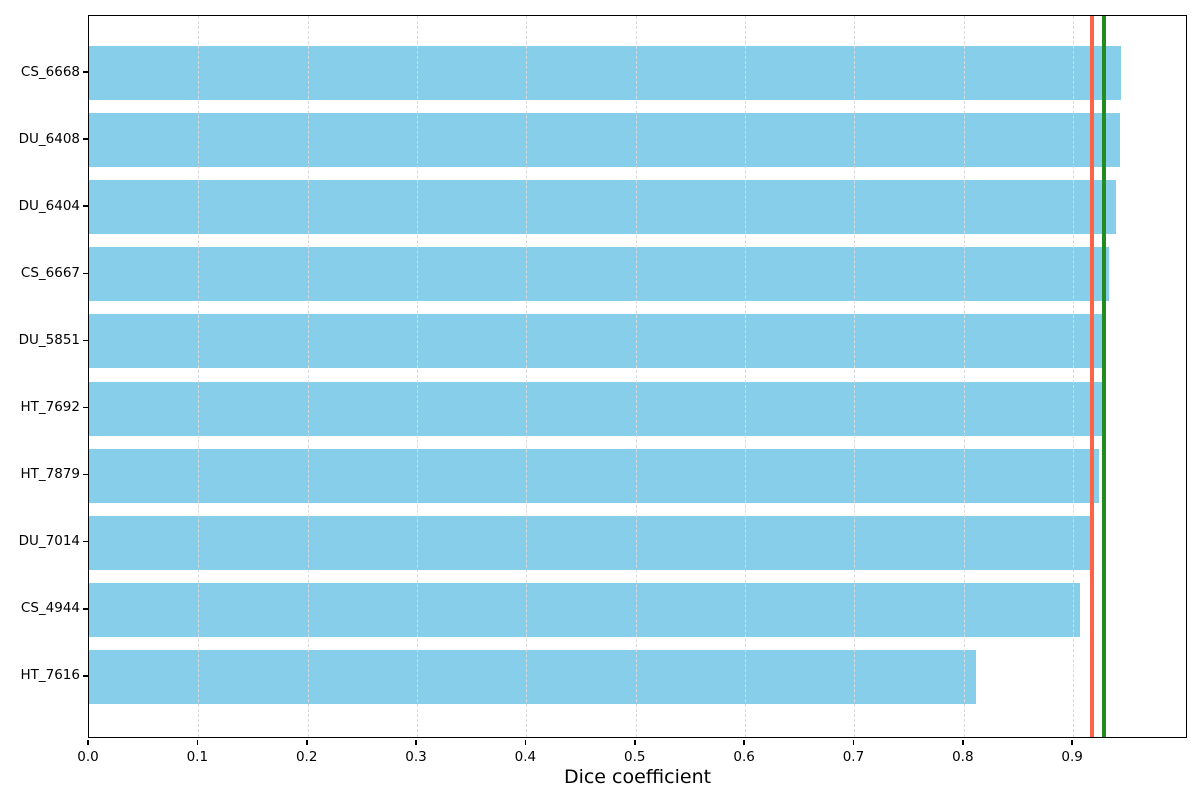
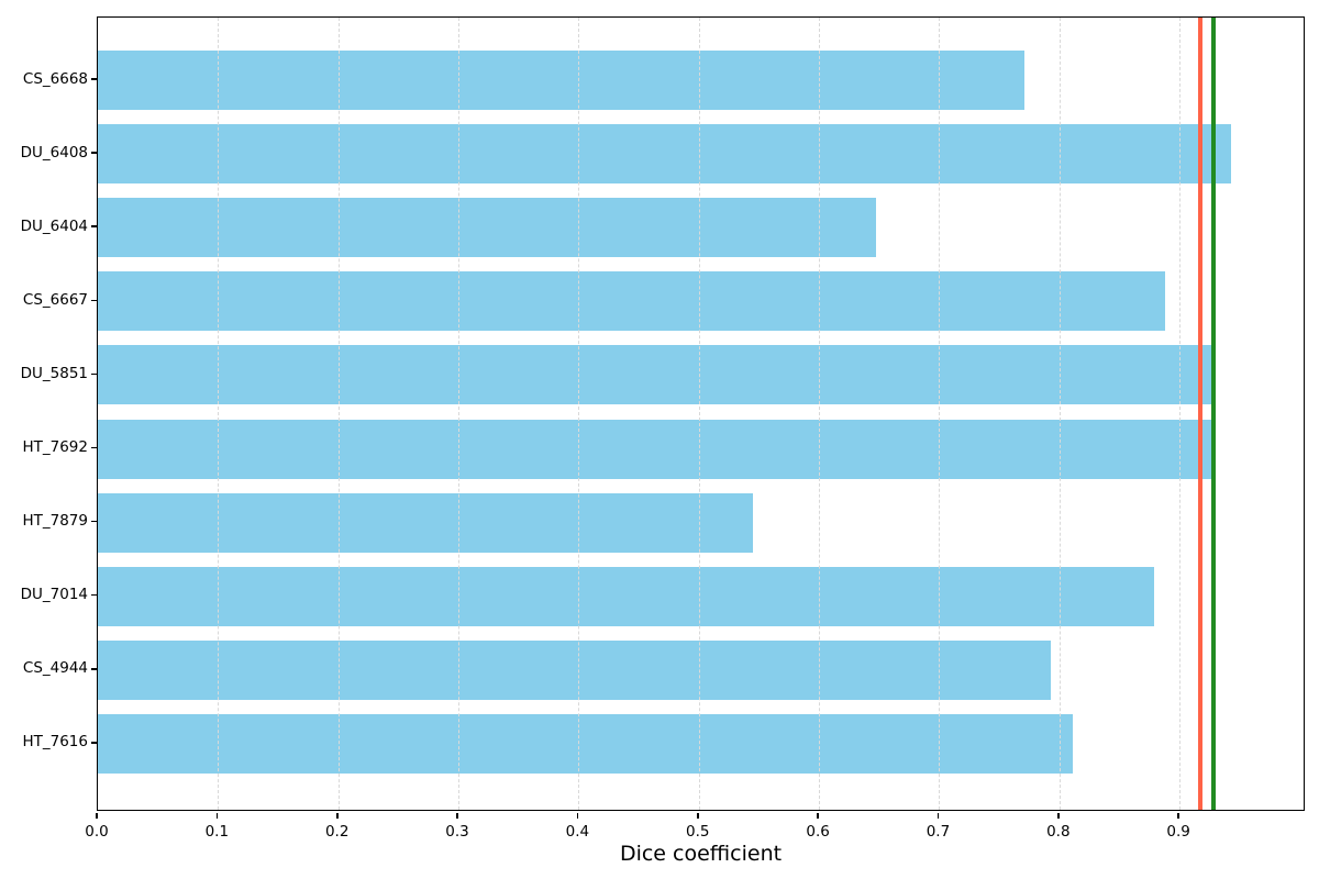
CS_6668: 0.944 -> 0.771
DU_6404: 0.939 -> 0.647
CS_6667: 0.933 -> 0.888
HT_7879: 0.924 -> 0.545
DU_7014: 0.915 -> 0.879
CS_4944: 0.906 -> 0.793
